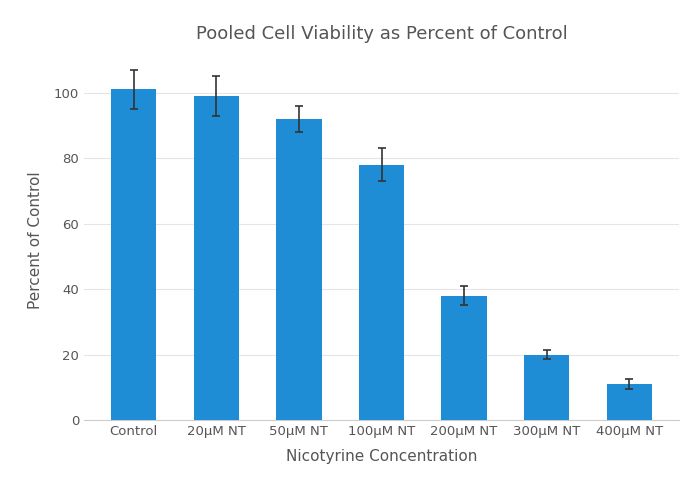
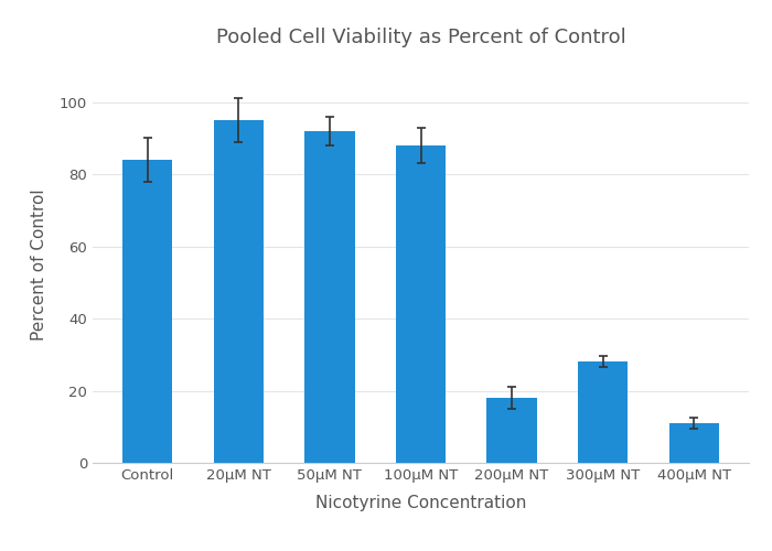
Control: 101 -> 84
20μM NT: 99 -> 95
100μM NT: 78 -> 88
200μM NT: 38 -> 18
300μM NT: 20 -> 28
